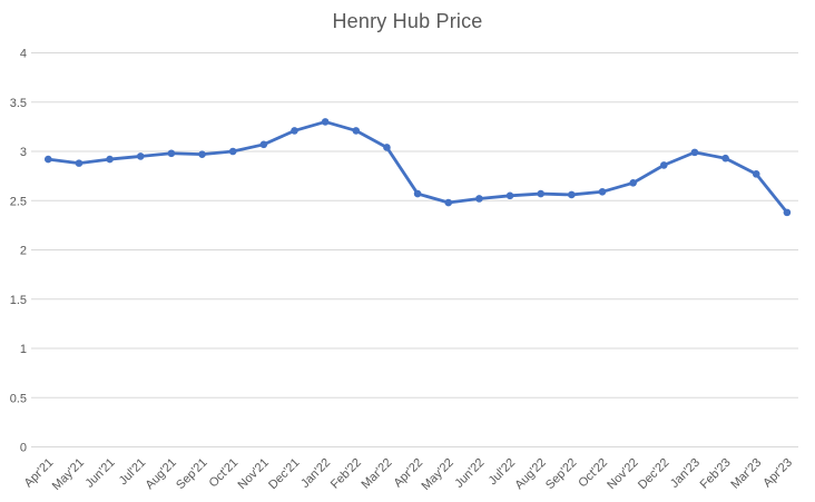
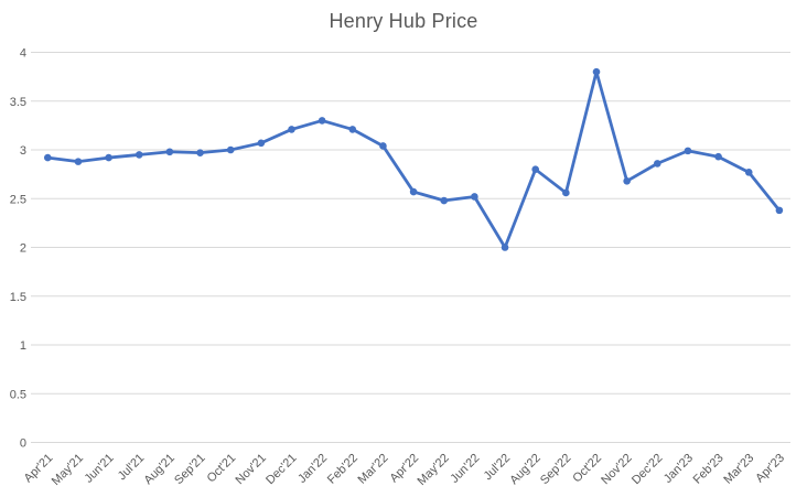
Jul'22: 2.5 -> 2.0
Aug'22: 2.6 -> 2.8
Oct'22: 2.6 -> 3.8
